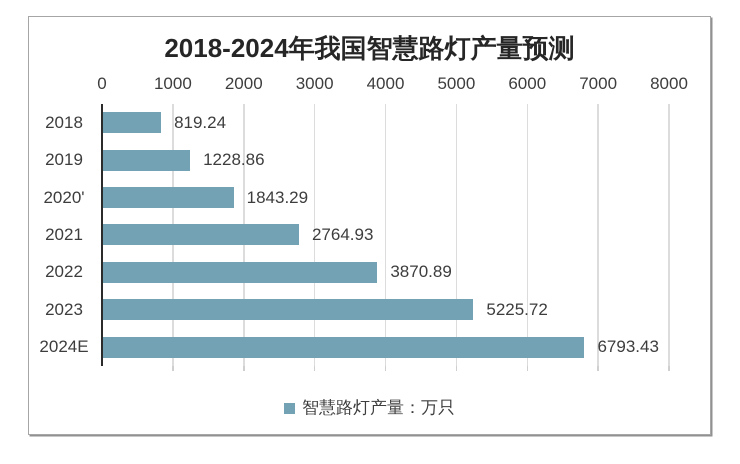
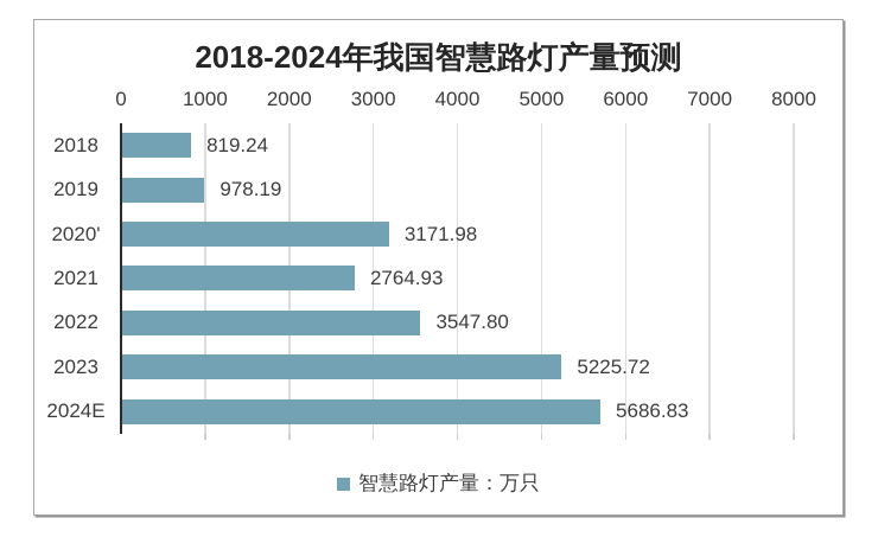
2019: 1228.86 -> 978.19
2020': 1843.29 -> 3171.98
2022: 3870.89 -> 3547.80
2024E: 6793.43 -> 5686.83
